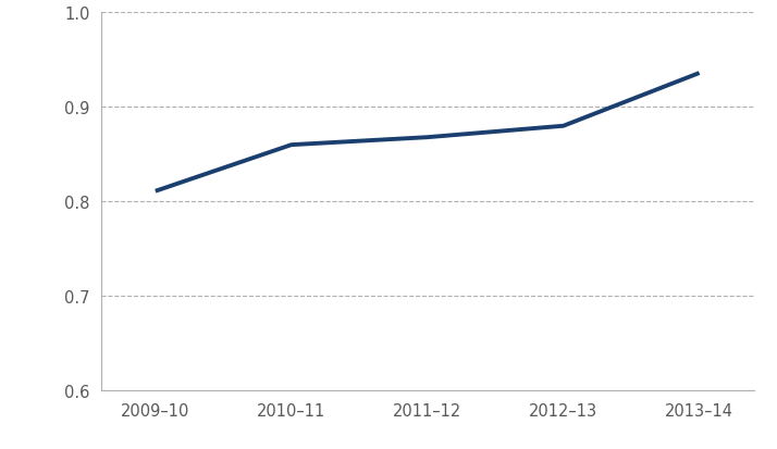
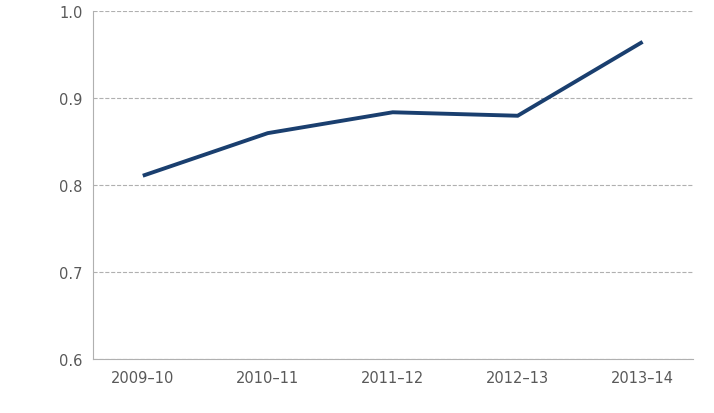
2011–12: 0.868 -> 0.884
2013–14: 0.936 -> 0.965
